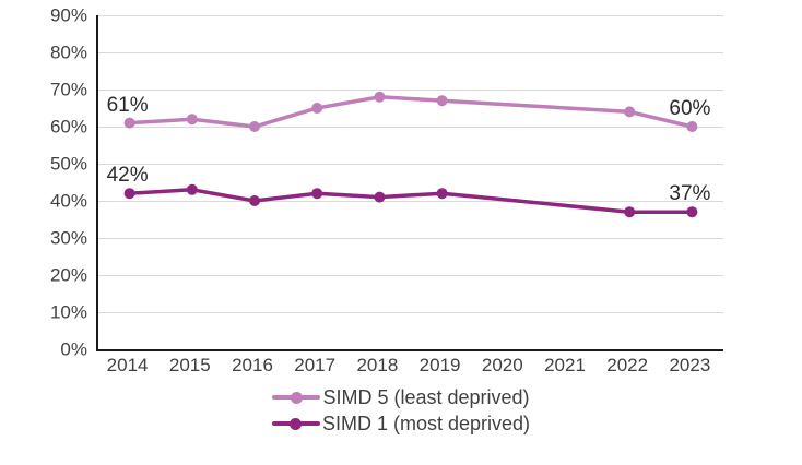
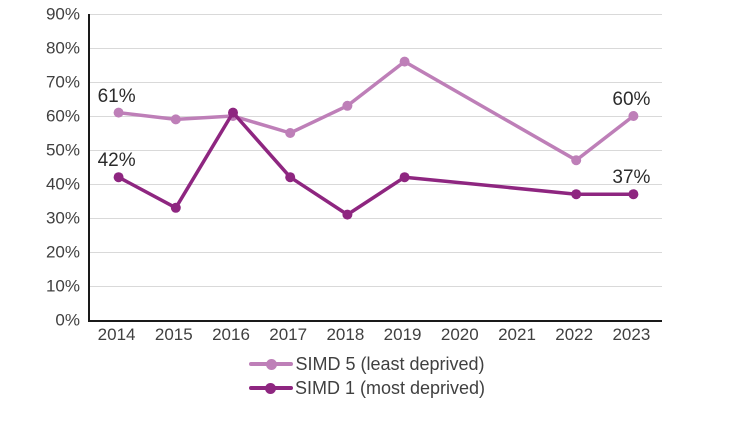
SIMD 5 (least deprived)/2015: 62% -> 59%
SIMD 1 (most deprived)/2015: 43% -> 33%
SIMD 1 (most deprived)/2016: 40% -> 61%
SIMD 5 (least deprived)/2017: 65% -> 55%
SIMD 5 (least deprived)/2018: 68% -> 63%
SIMD 1 (most deprived)/2018: 41% -> 31%
SIMD 5 (least deprived)/2019: 67% -> 76%
SIMD 5 (least deprived)/2022: 64% -> 47%
